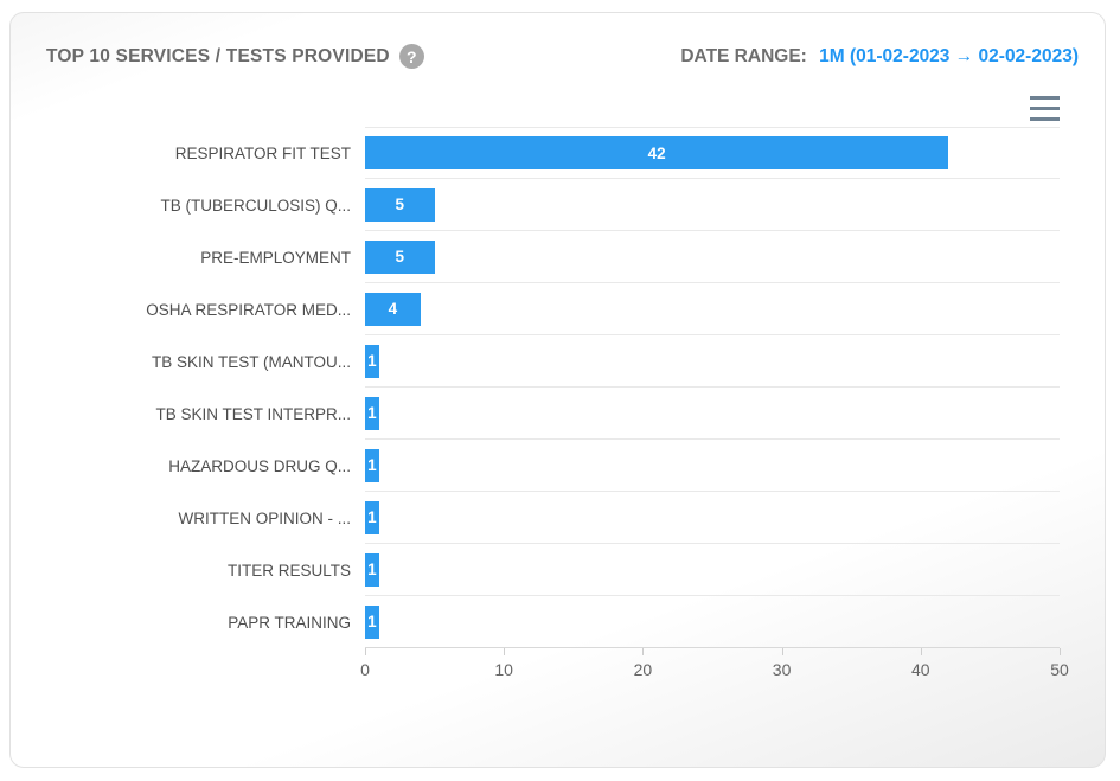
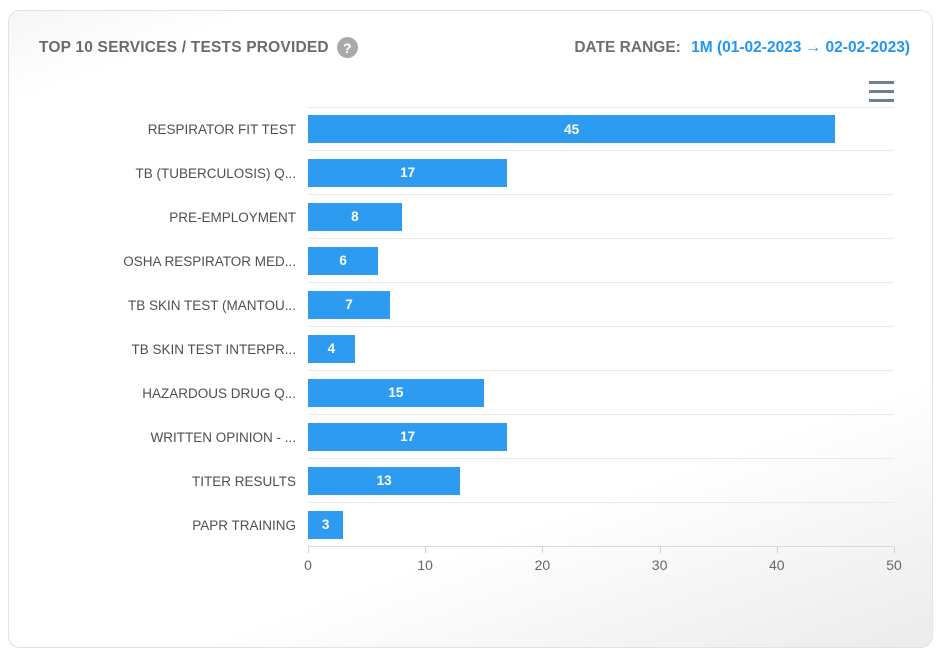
RESPIRATOR FIT TEST: 42 -> 45
TB (TUBERCULOSIS) Q...: 5 -> 17
PRE-EMPLOYMENT: 5 -> 8
OSHA RESPIRATOR MED...: 4 -> 6
TB SKIN TEST (MANTOU...: 1 -> 7
TB SKIN TEST INTERPR...: 1 -> 4
HAZARDOUS DRUG Q...: 1 -> 15
WRITTEN OPINION - ...: 1 -> 17
TITER RESULTS: 1 -> 13
PAPR TRAINING: 1 -> 3
